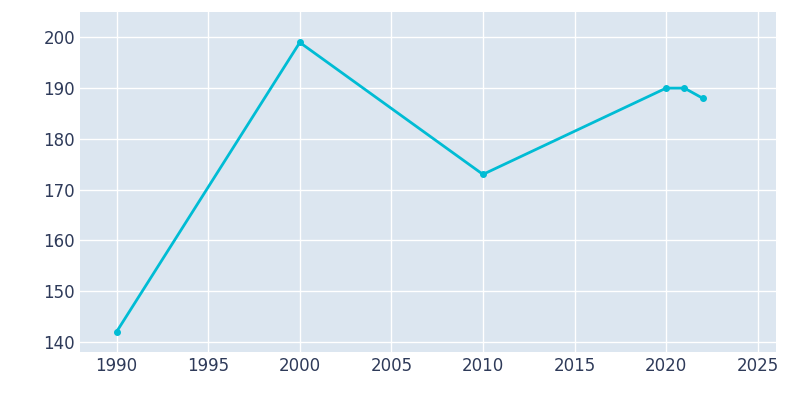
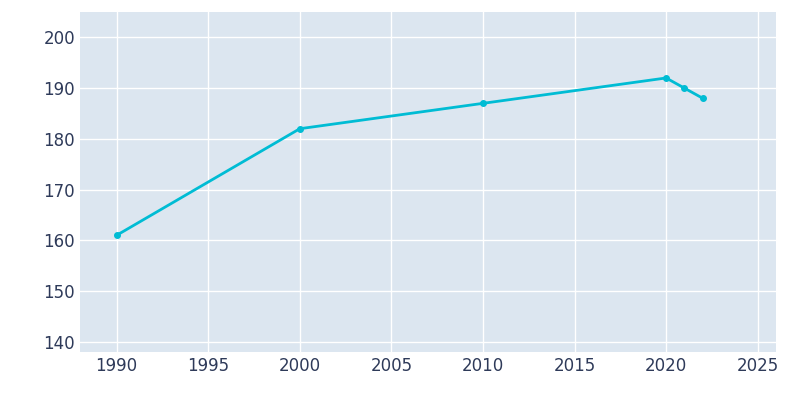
1990: 142 -> 161
2000: 199 -> 182
2010: 173 -> 187
2020: 190 -> 192
